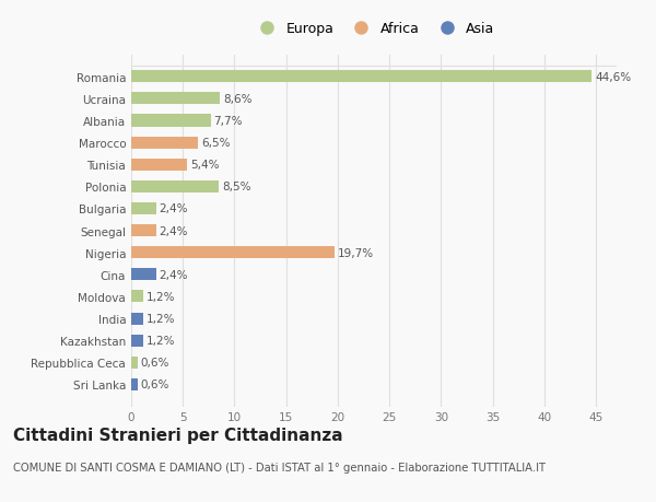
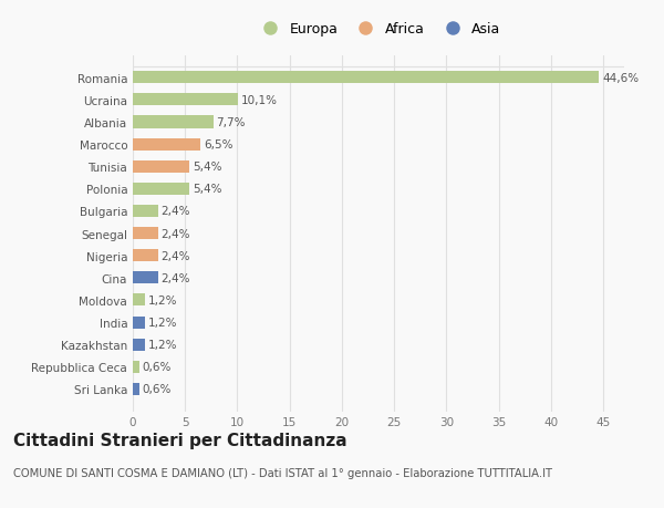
Ucraina: 8,6% -> 10,1%
Polonia: 8,5% -> 5,4%
Nigeria: 19,7% -> 2,4%
